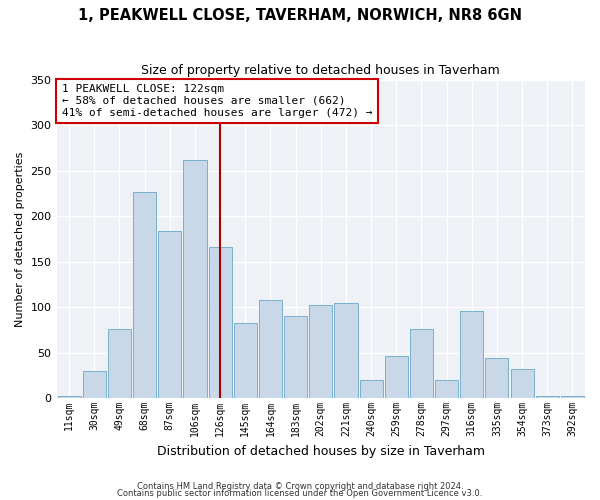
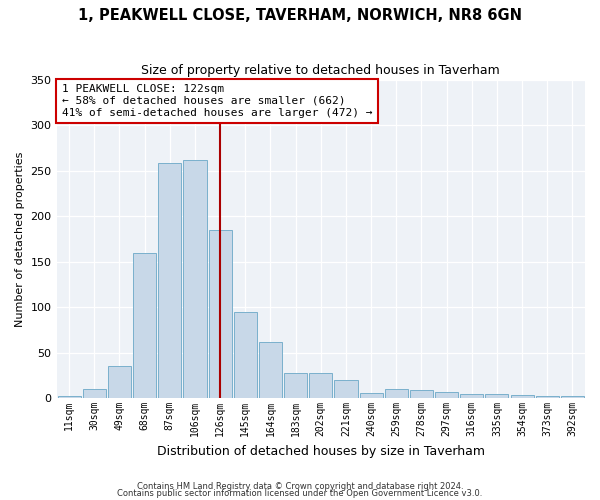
30sqm: 30 -> 10
49sqm: 76 -> 35
68sqm: 226 -> 160
87sqm: 184 -> 258
126sqm: 166 -> 185
145sqm: 82 -> 95
164sqm: 108 -> 62
183sqm: 90 -> 28
202sqm: 102 -> 28
221sqm: 104 -> 20
240sqm: 20 -> 6
259sqm: 46 -> 10
278sqm: 76 -> 9
297sqm: 20 -> 7
316sqm: 96 -> 5
335sqm: 44 -> 4
354sqm: 32 -> 3
